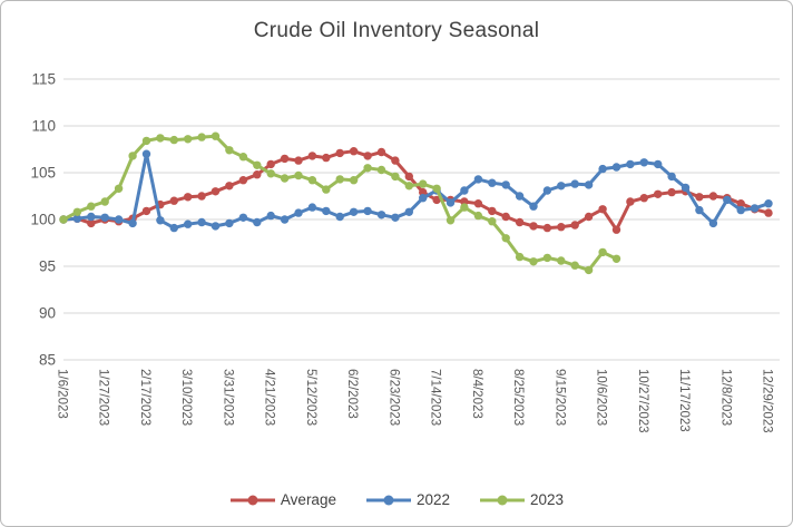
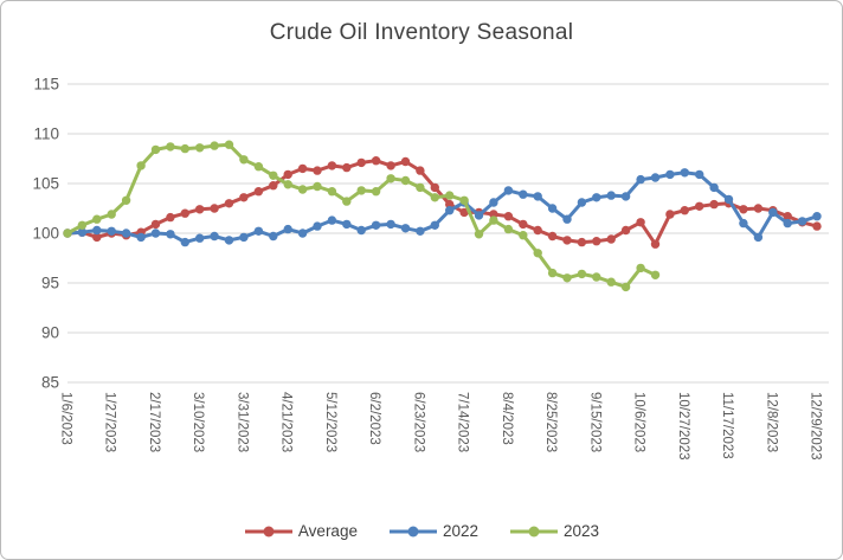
2022/2/17/2023: 107 -> 100
